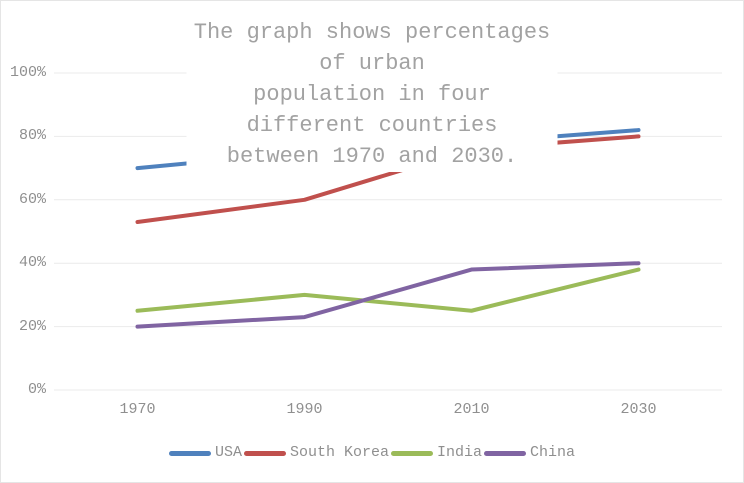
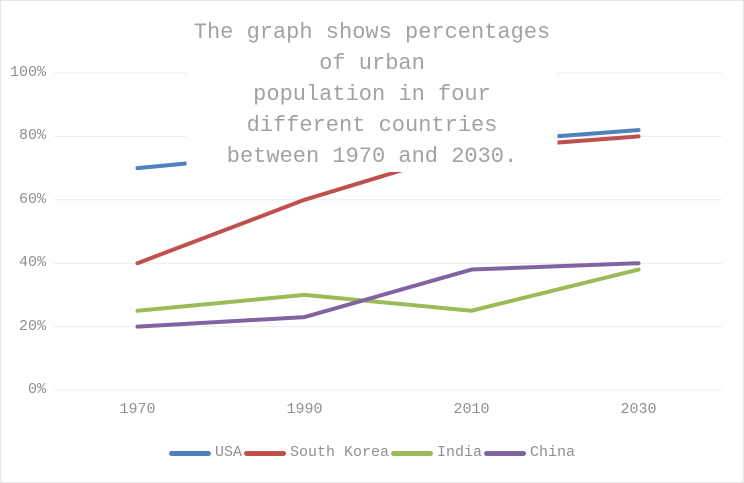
South Korea/1970: 53% -> 40%
